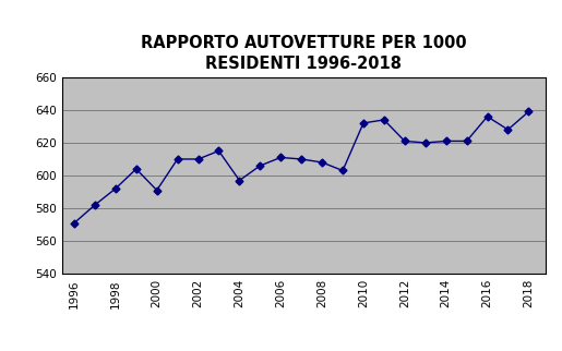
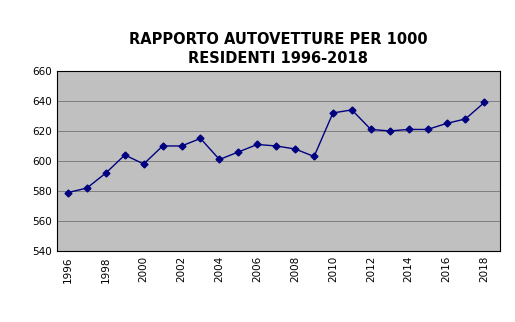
1996: 571 -> 579
2000: 591 -> 598
2004: 597 -> 601
2016: 636 -> 625
